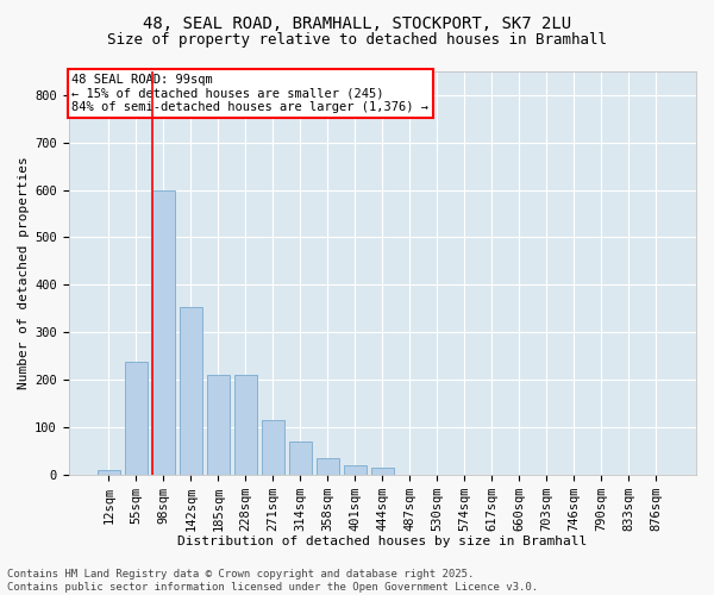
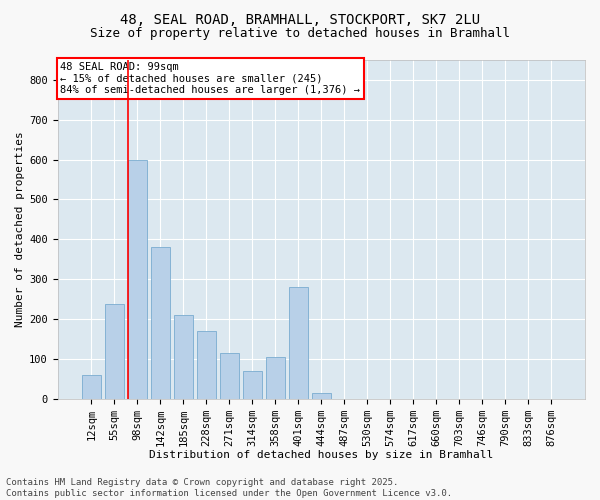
12sqm: 10 -> 60
142sqm: 352 -> 380
228sqm: 210 -> 170
358sqm: 35 -> 105
401sqm: 18 -> 280
